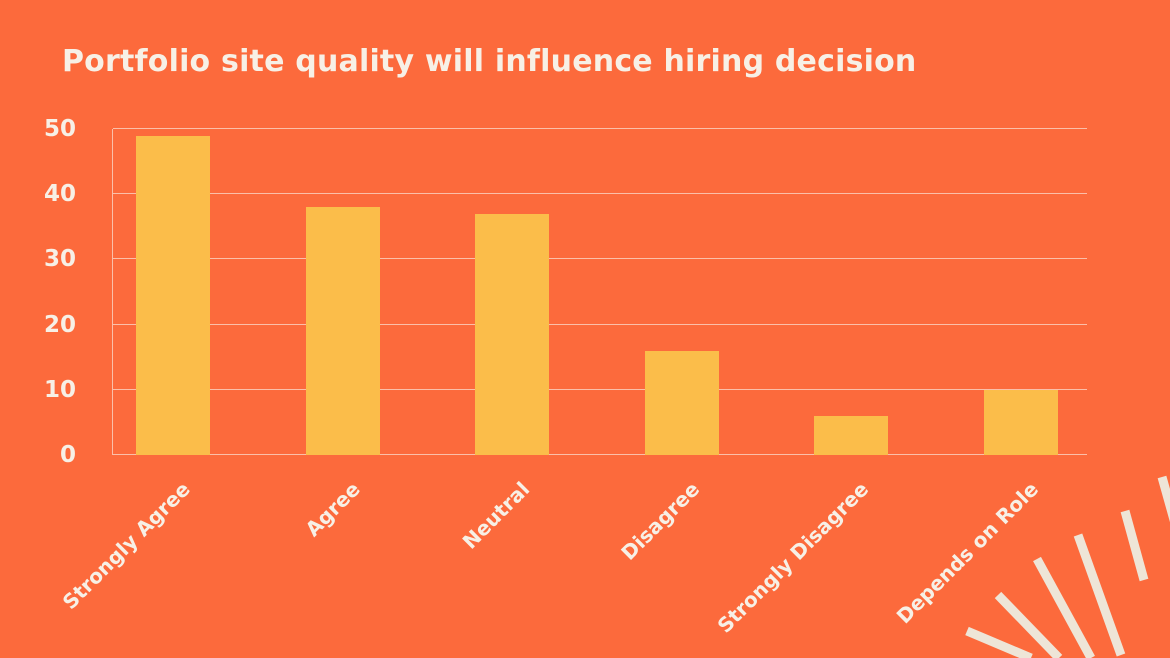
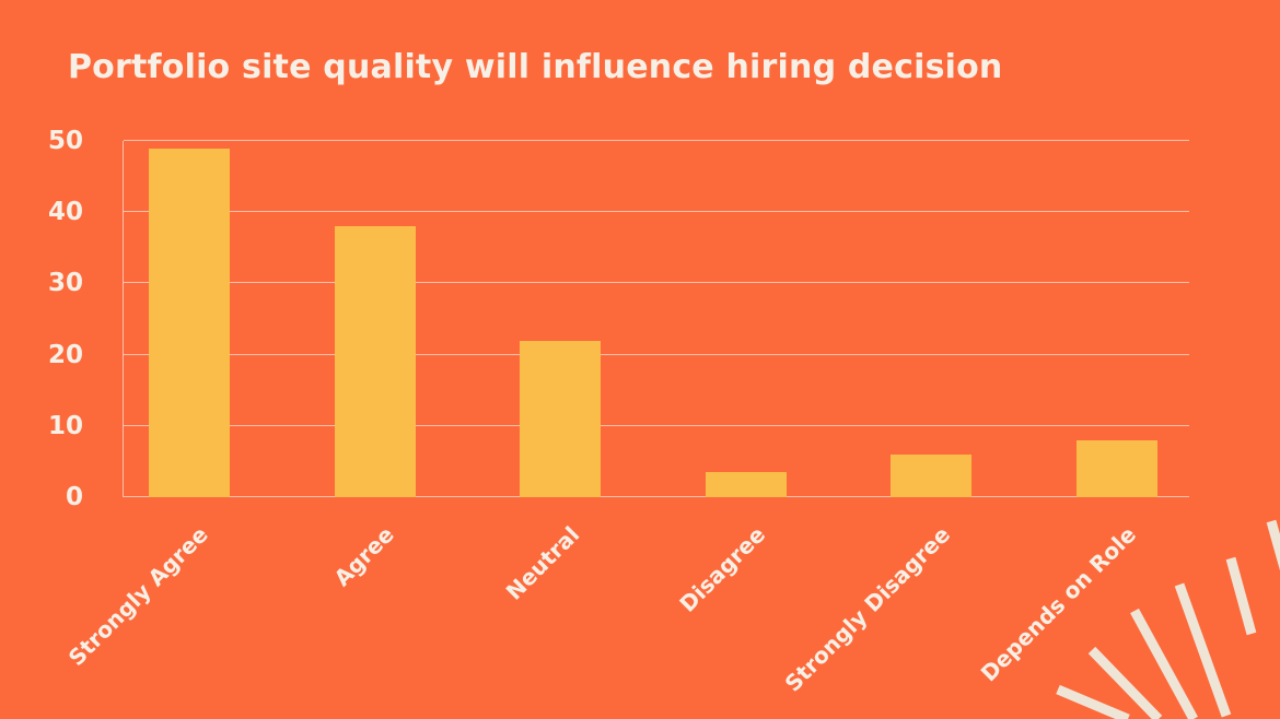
Neutral: 37 -> 22
Disagree: 16 -> 4
Depends on Role: 10 -> 8
